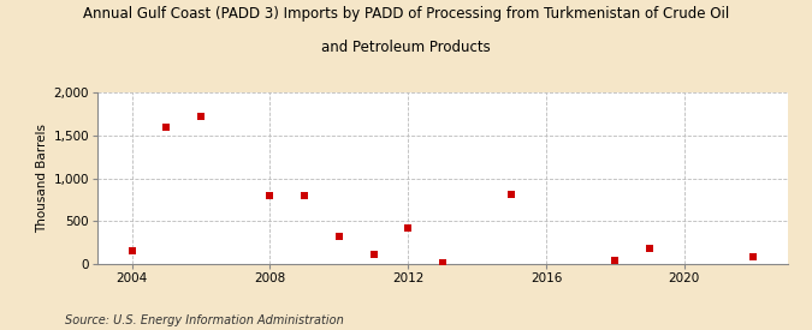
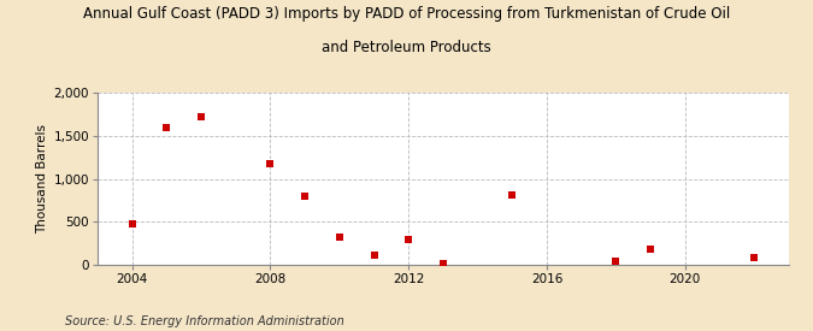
2004: 150 -> 480
2008: 800 -> 1,180
2012: 420 -> 300
